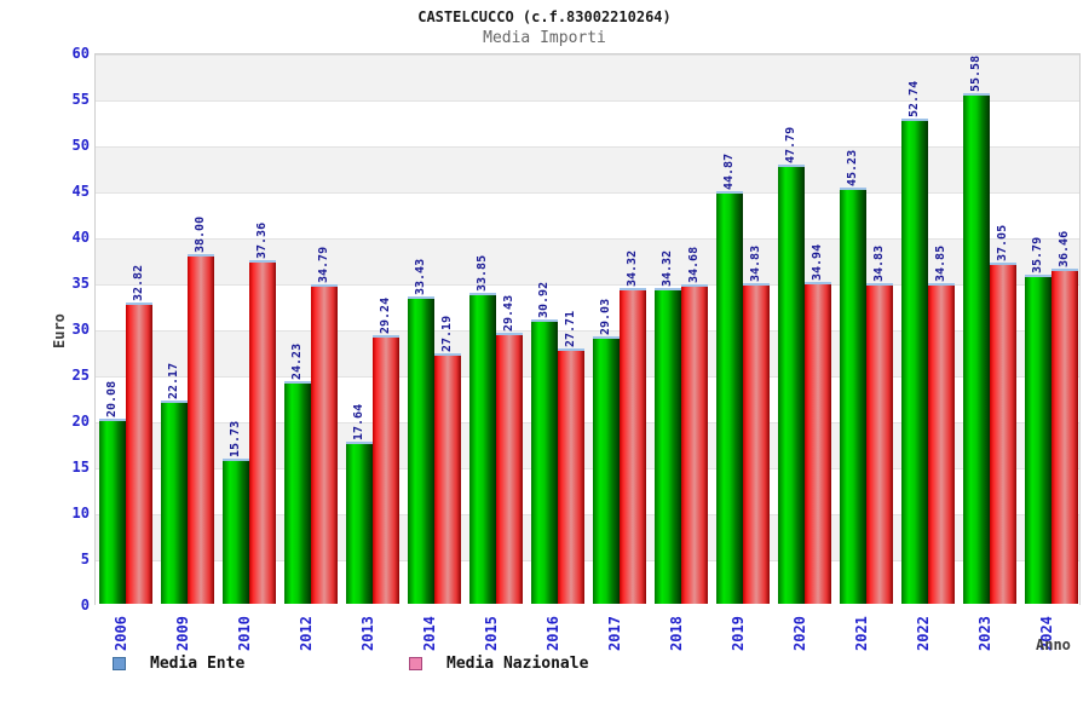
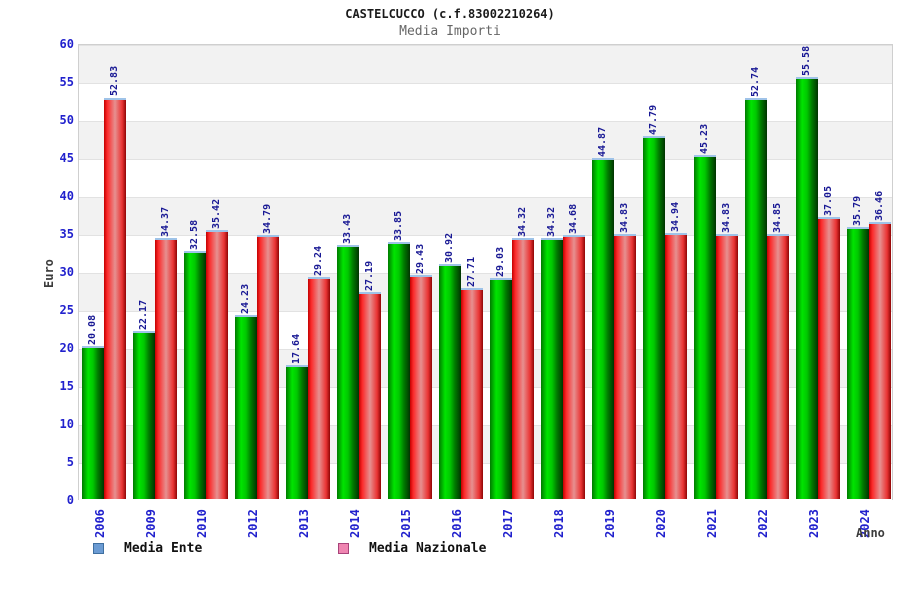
Media Nazionale/2006: 32.82 -> 52.83
Media Nazionale/2009: 38.00 -> 34.37
Media Ente/2010: 15.73 -> 32.58
Media Nazionale/2010: 37.36 -> 35.42
